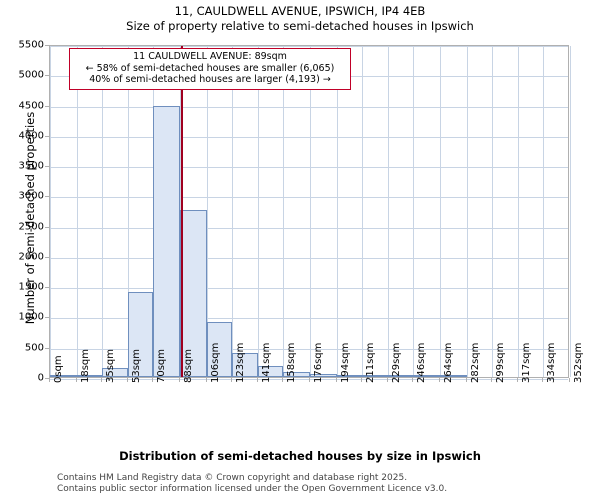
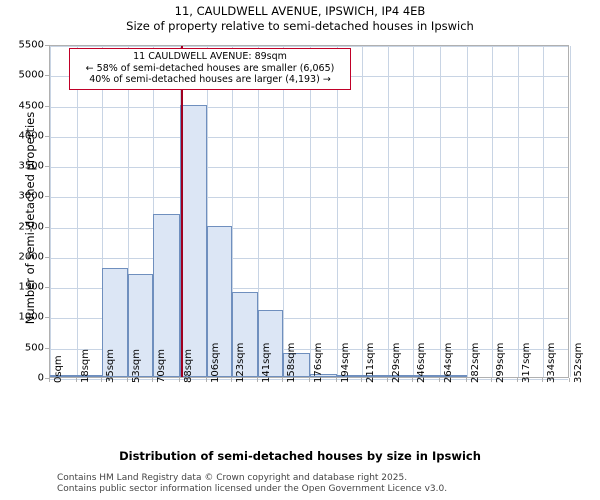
35sqm: 200 -> 1800
53sqm: 1400 -> 1700
70sqm: 4500 -> 2700
88sqm: 2800 -> 4500
106sqm: 900 -> 2500
123sqm: 400 -> 1400
141sqm: 200 -> 1100
158sqm: 100 -> 400
